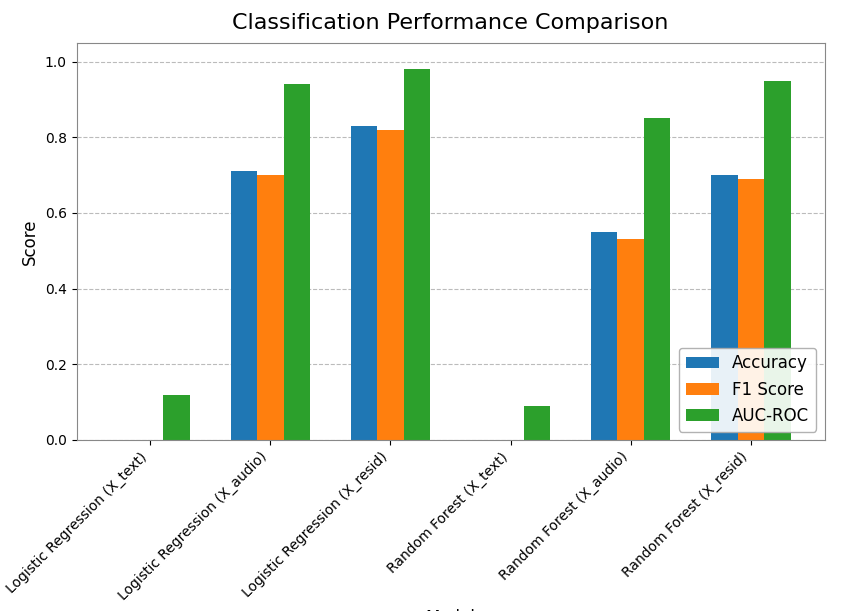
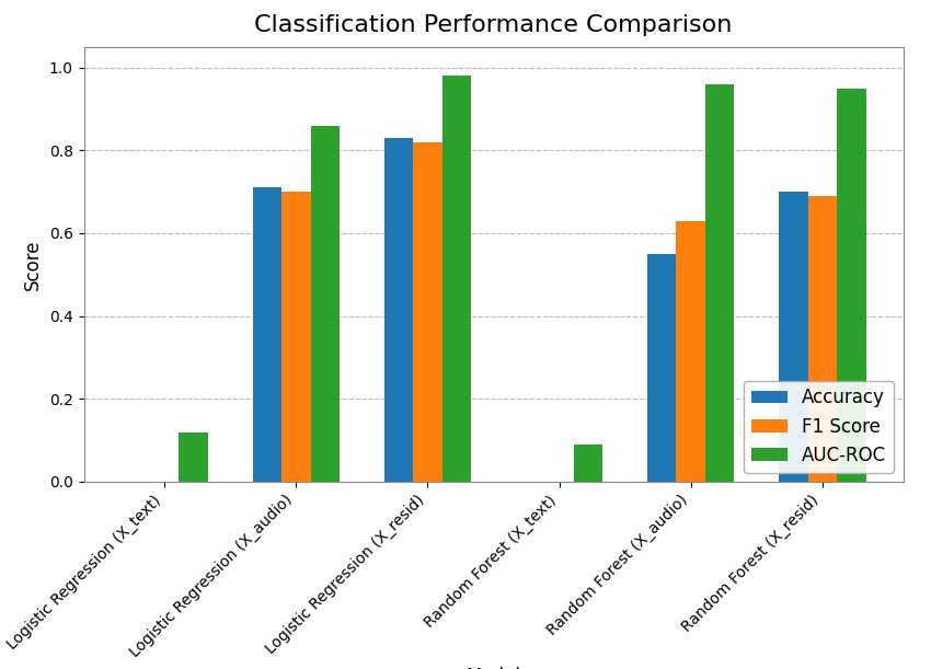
AUC-ROC/Logistic Regression (X_audio): 0.94 -> 0.86
F1 Score/Random Forest (X_audio): 0.53 -> 0.63
AUC-ROC/Random Forest (X_audio): 0.85 -> 0.96
